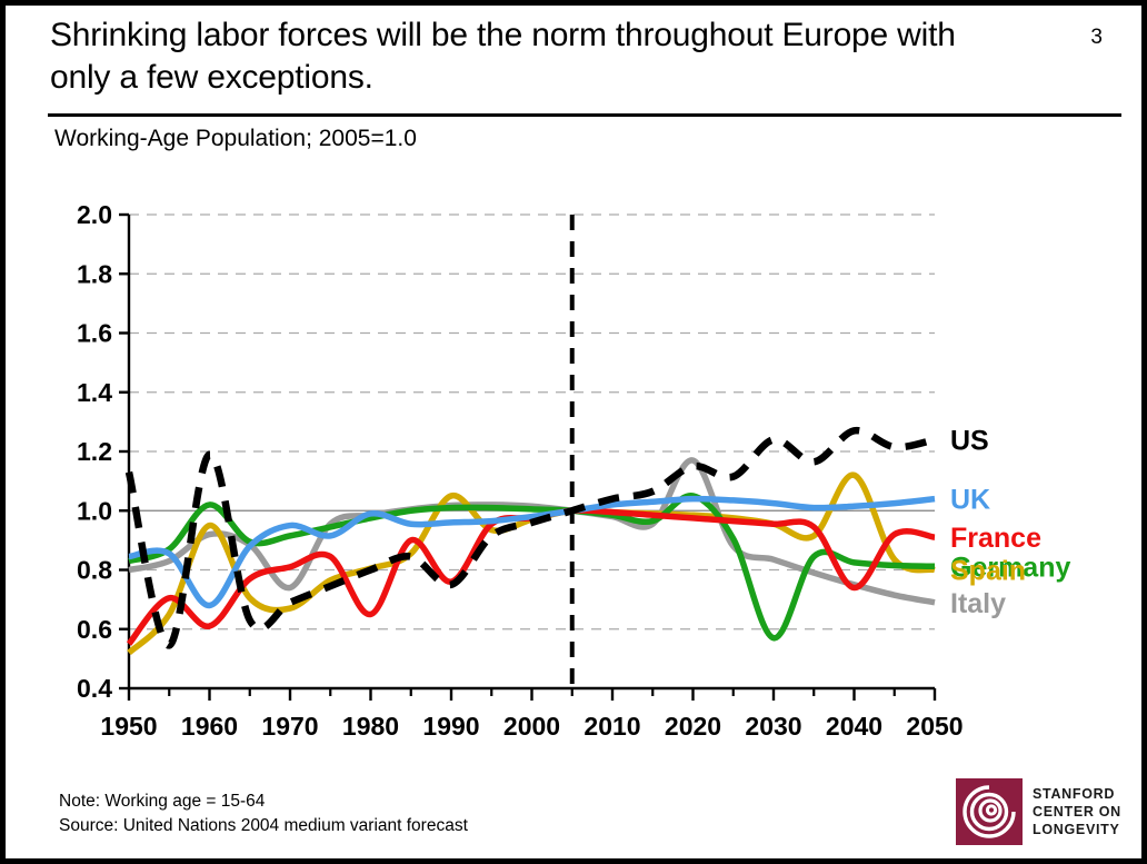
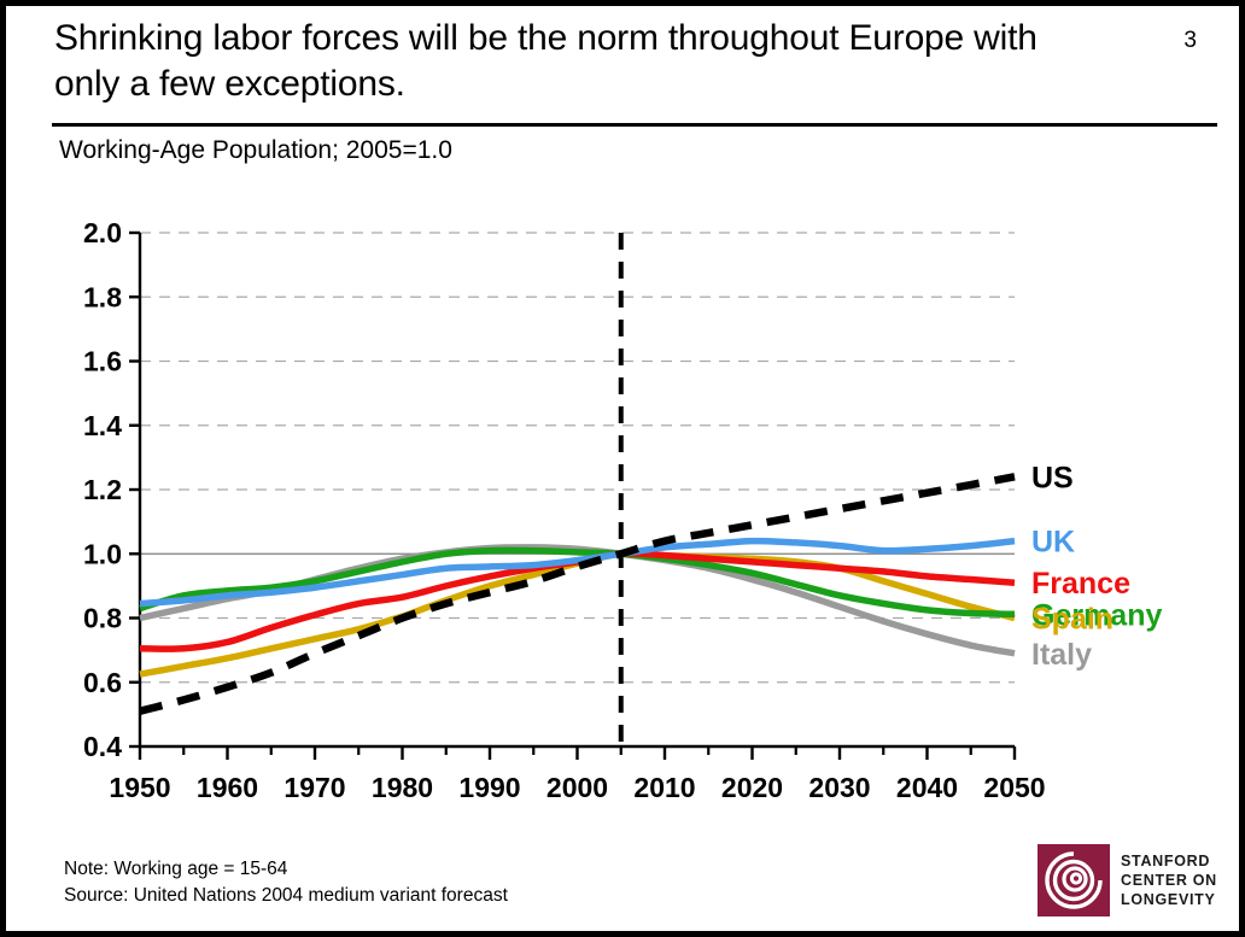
US/1950: 1.13 -> 0.51
France/1950: 0.55 -> 0.70
Spain/1950: 0.52 -> 0.62
US/1960: 1.19 -> 0.58
UK/1960: 0.68 -> 0.87
France/1960: 0.61 -> 0.72
Germany/1960: 1.02 -> 0.89
Spain/1960: 0.95 -> 0.68
Italy/1960: 0.92 -> 0.86
UK/1970: 0.95 -> 0.90
Spain/1970: 0.67 -> 0.73
Italy/1970: 0.74 -> 0.92
UK/1980: 0.99 -> 0.94
France/1980: 0.65 -> 0.86
US/1990: 0.75 -> 0.88
France/1990: 0.76 -> 0.93
Spain/1990: 1.05 -> 0.90
US/2020: 1.15 -> 1.09
Germany/2020: 1.05 -> 0.94
Italy/2020: 1.17 -> 0.92
US/2030: 1.24 -> 1.14
Germany/2030: 0.57 -> 0.87
US/2040: 1.27 -> 1.19
France/2040: 0.74 -> 0.93
Spain/2040: 1.12 -> 0.88
